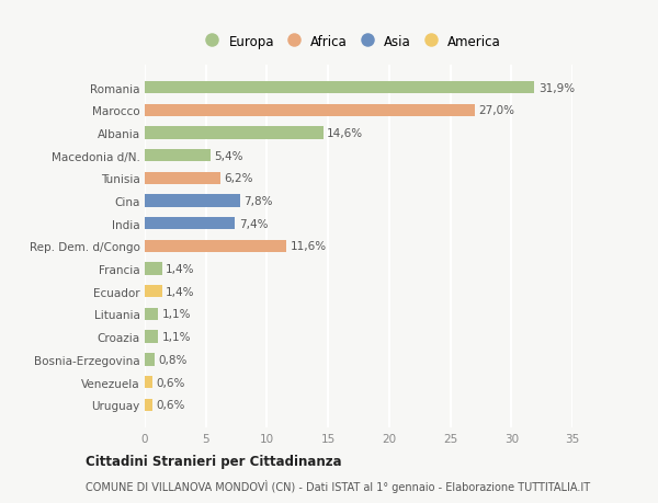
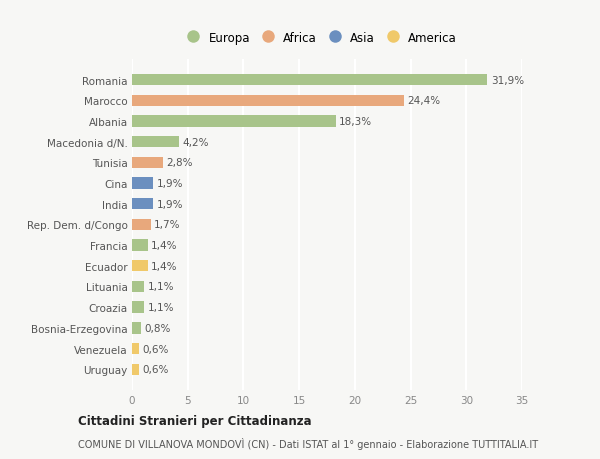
Marocco: 27,0% -> 24,4%
Albania: 14,6% -> 18,3%
Macedonia d/N.: 5,4% -> 4,2%
Tunisia: 6,2% -> 2,8%
Cina: 7,8% -> 1,9%
India: 7,4% -> 1,9%
Rep. Dem. d/Congo: 11,6% -> 1,7%
